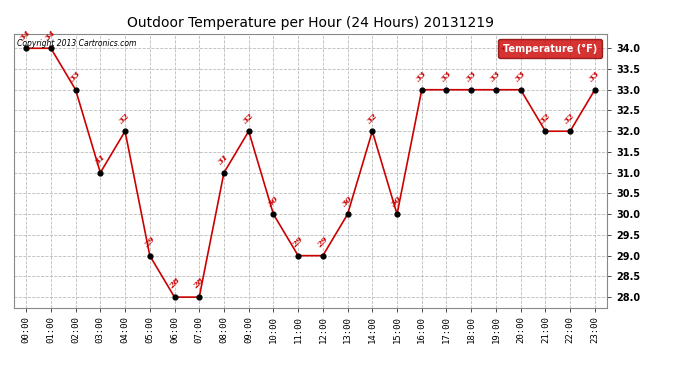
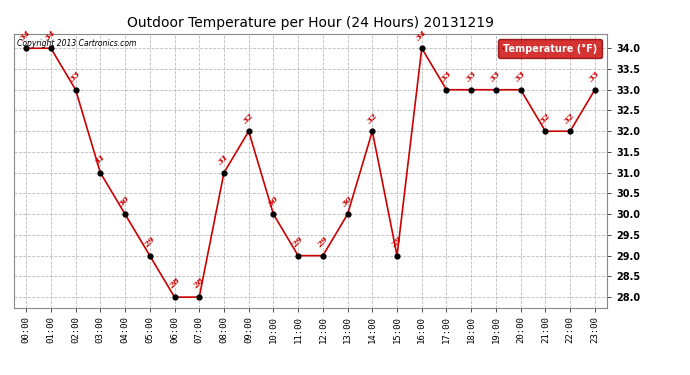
04:00: 32 -> 30
15:00: 30 -> 29
16:00: 33 -> 34
